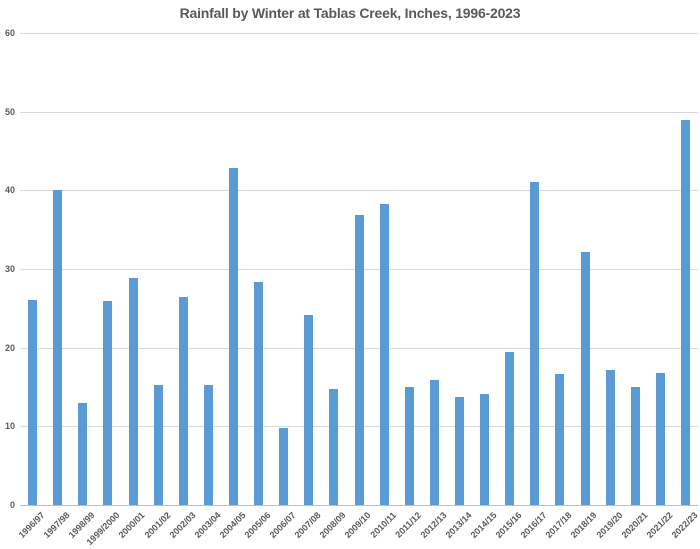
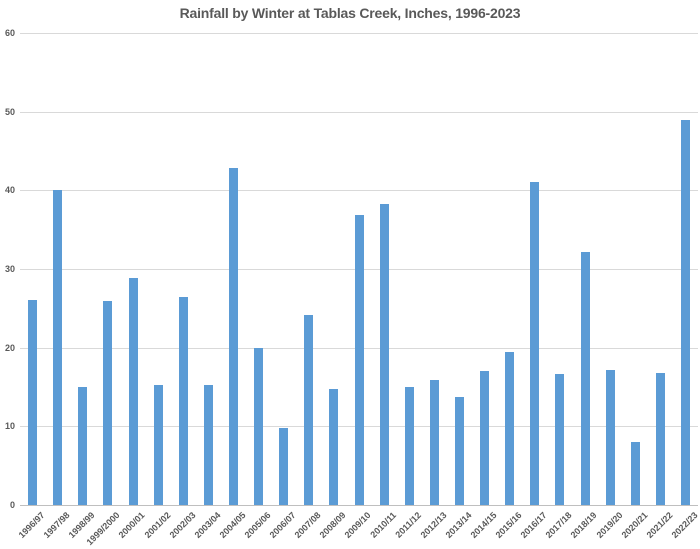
1998/99: 13 -> 15
2005/06: 28 -> 20
2014/15: 14 -> 17
2020/21: 15 -> 8
